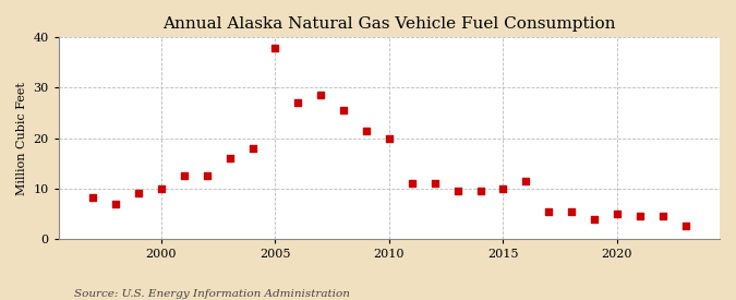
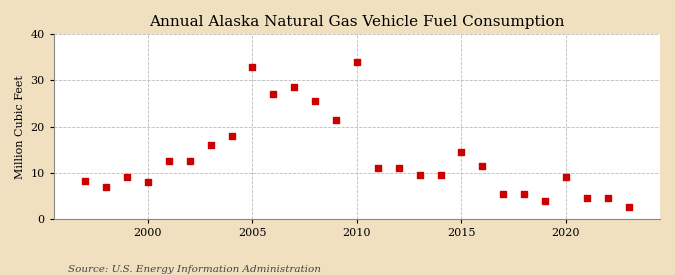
2000: 10.0 -> 8.0
2005: 38.0 -> 33.0
2010: 20.0 -> 34.0
2015: 10.0 -> 14.5
2020: 5.0 -> 9.0
